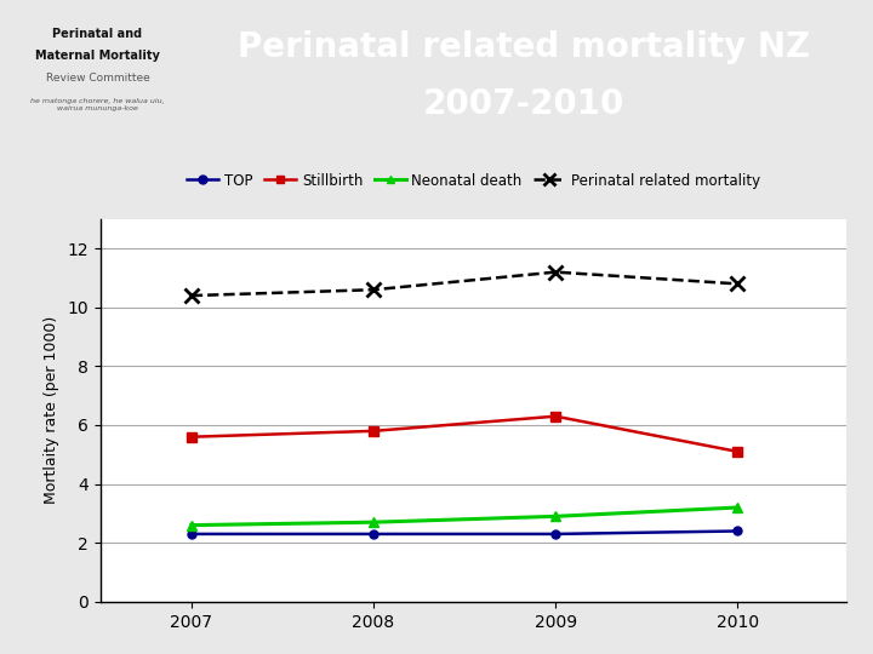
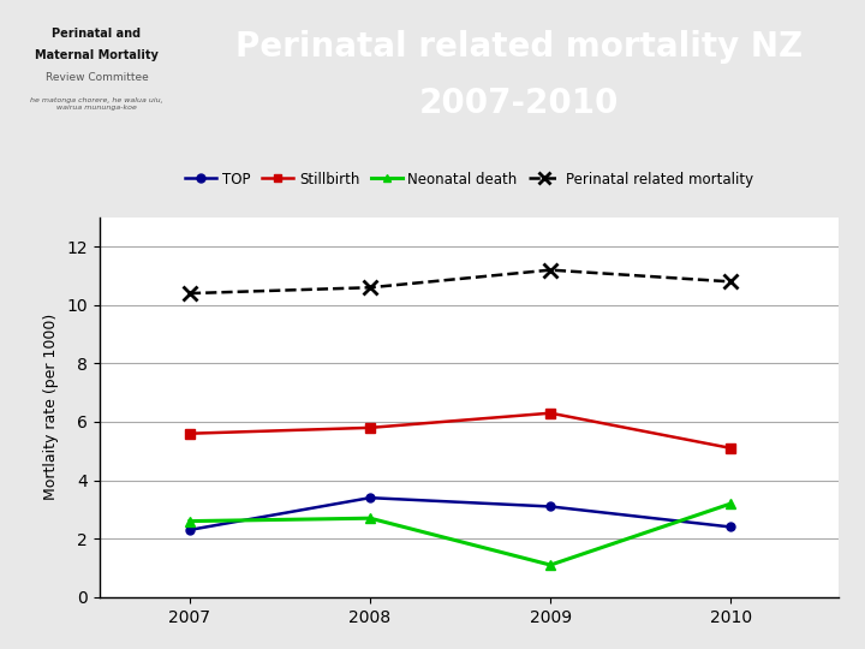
TOP/2008: 2.3 -> 3.4
TOP/2009: 2.3 -> 3.1
Neonatal death/2009: 2.9 -> 1.1
